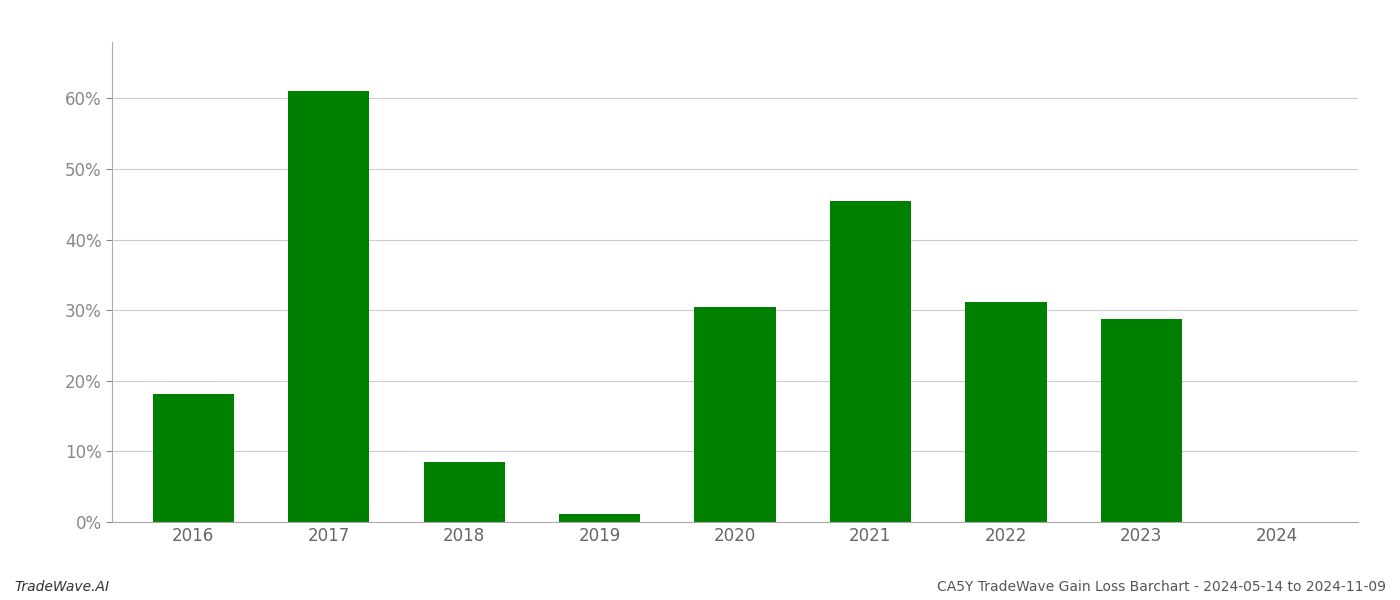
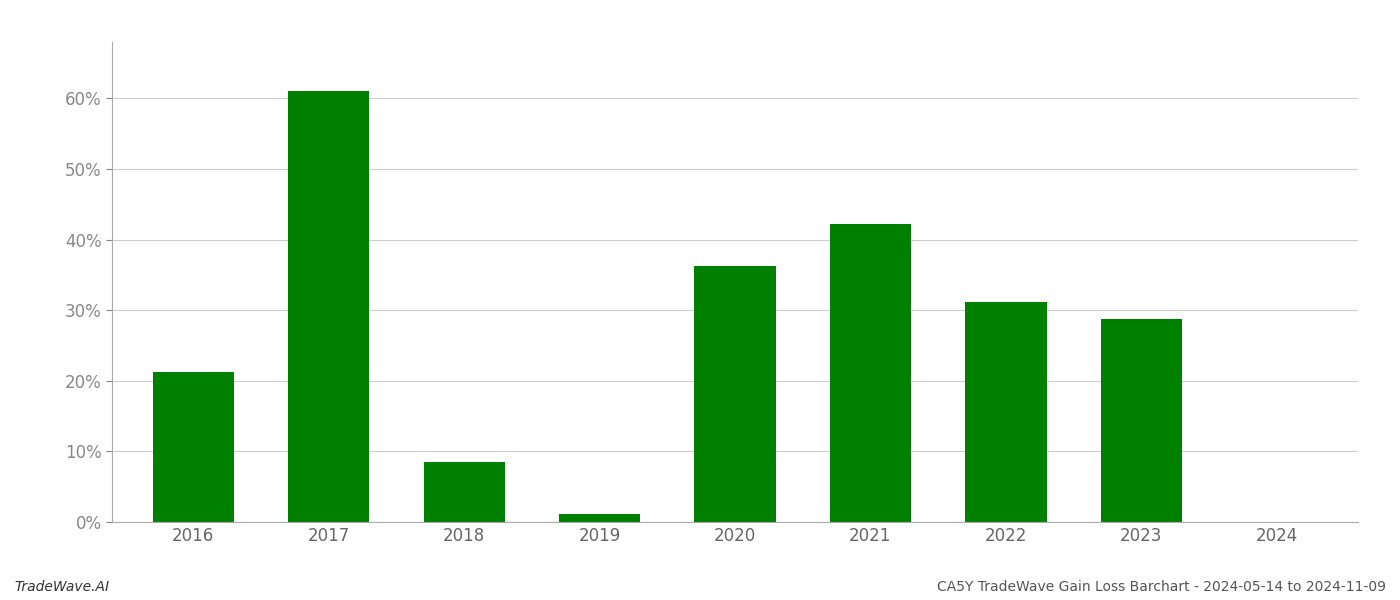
2016: 18.2% -> 21.2%
2020: 30.5% -> 36.2%
2021: 45.5% -> 42.2%
